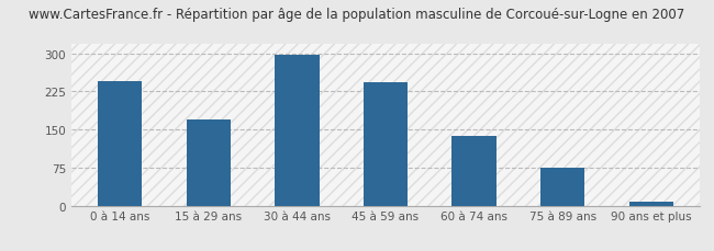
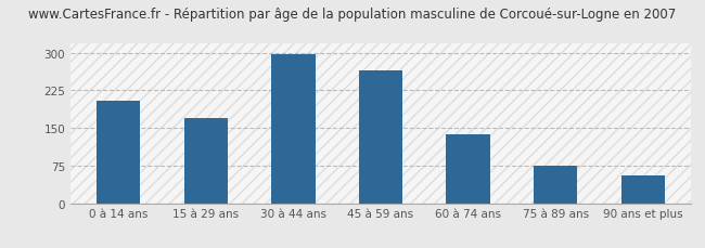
0 à 14 ans: 245 -> 205
45 à 59 ans: 243 -> 265
90 ans et plus: 8 -> 55
